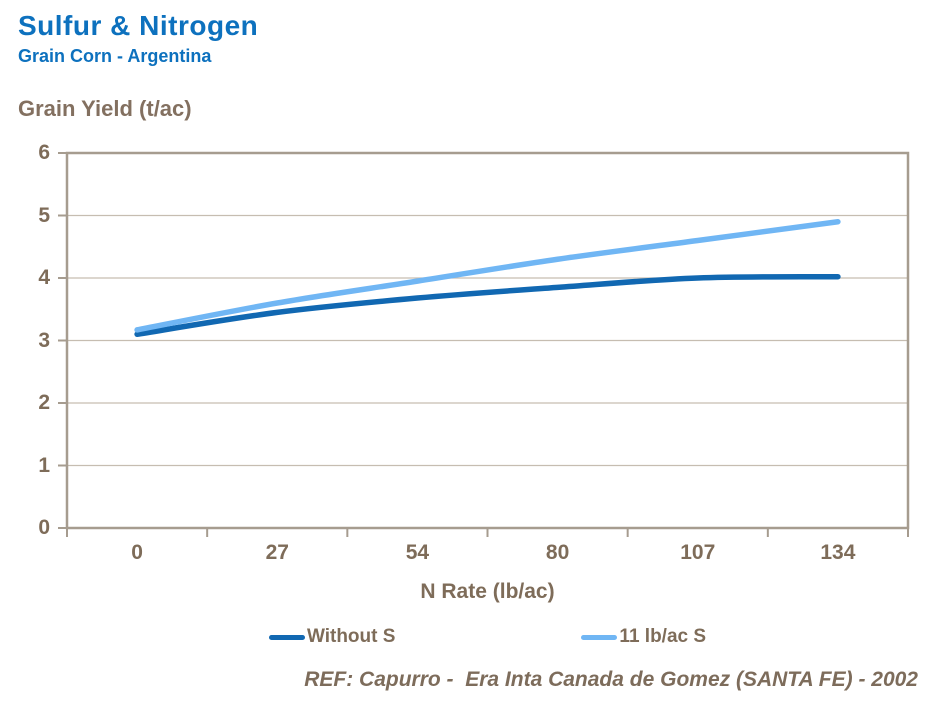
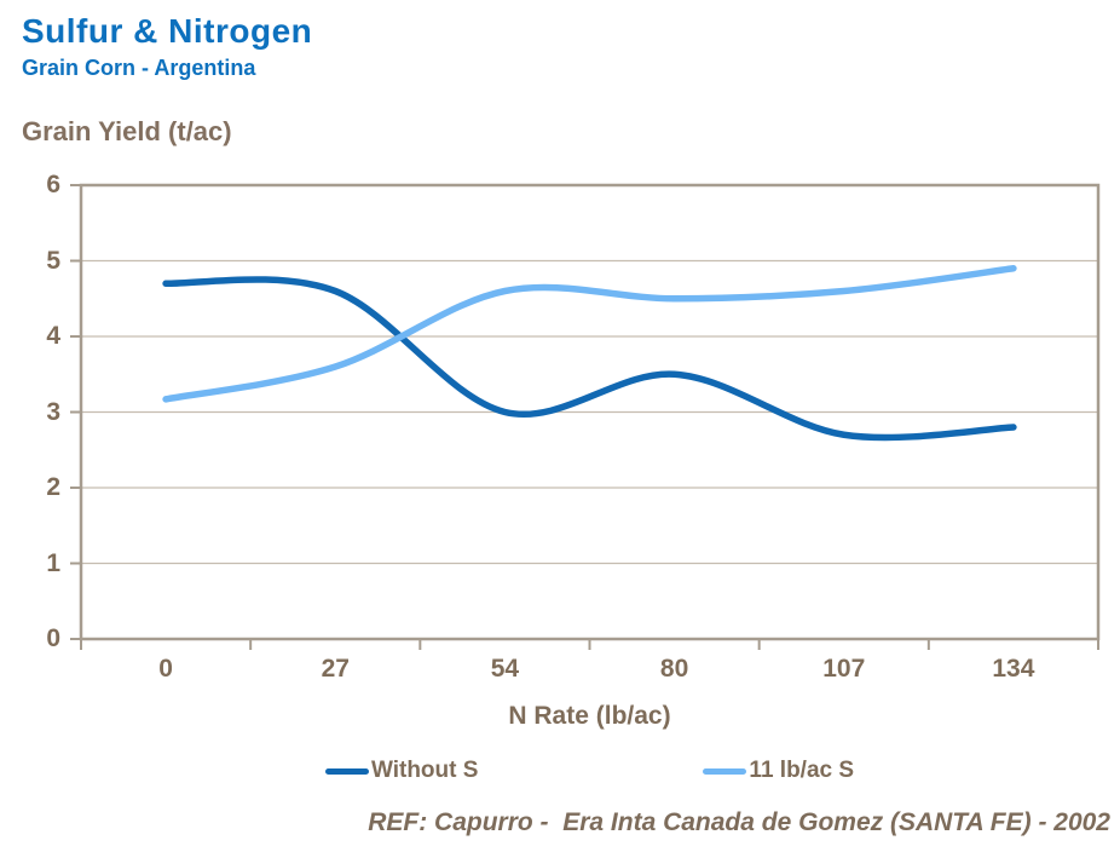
Without S/0: 3.1 -> 4.7
Without S/27: 3.5 -> 4.6
Without S/54: 3.7 -> 3.0
11 lb/ac S/54: 4.0 -> 4.6
Without S/80: 3.9 -> 3.5
11 lb/ac S/80: 4.3 -> 4.5
Without S/107: 4.0 -> 2.7
Without S/134: 4.0 -> 2.8
